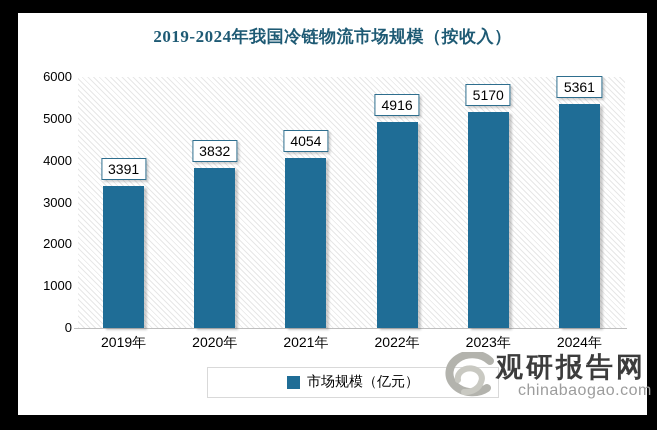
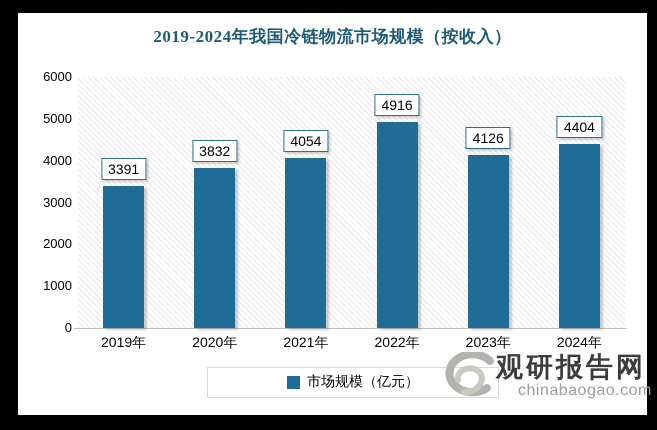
2023年: 5170 -> 4126
2024年: 5361 -> 4404
